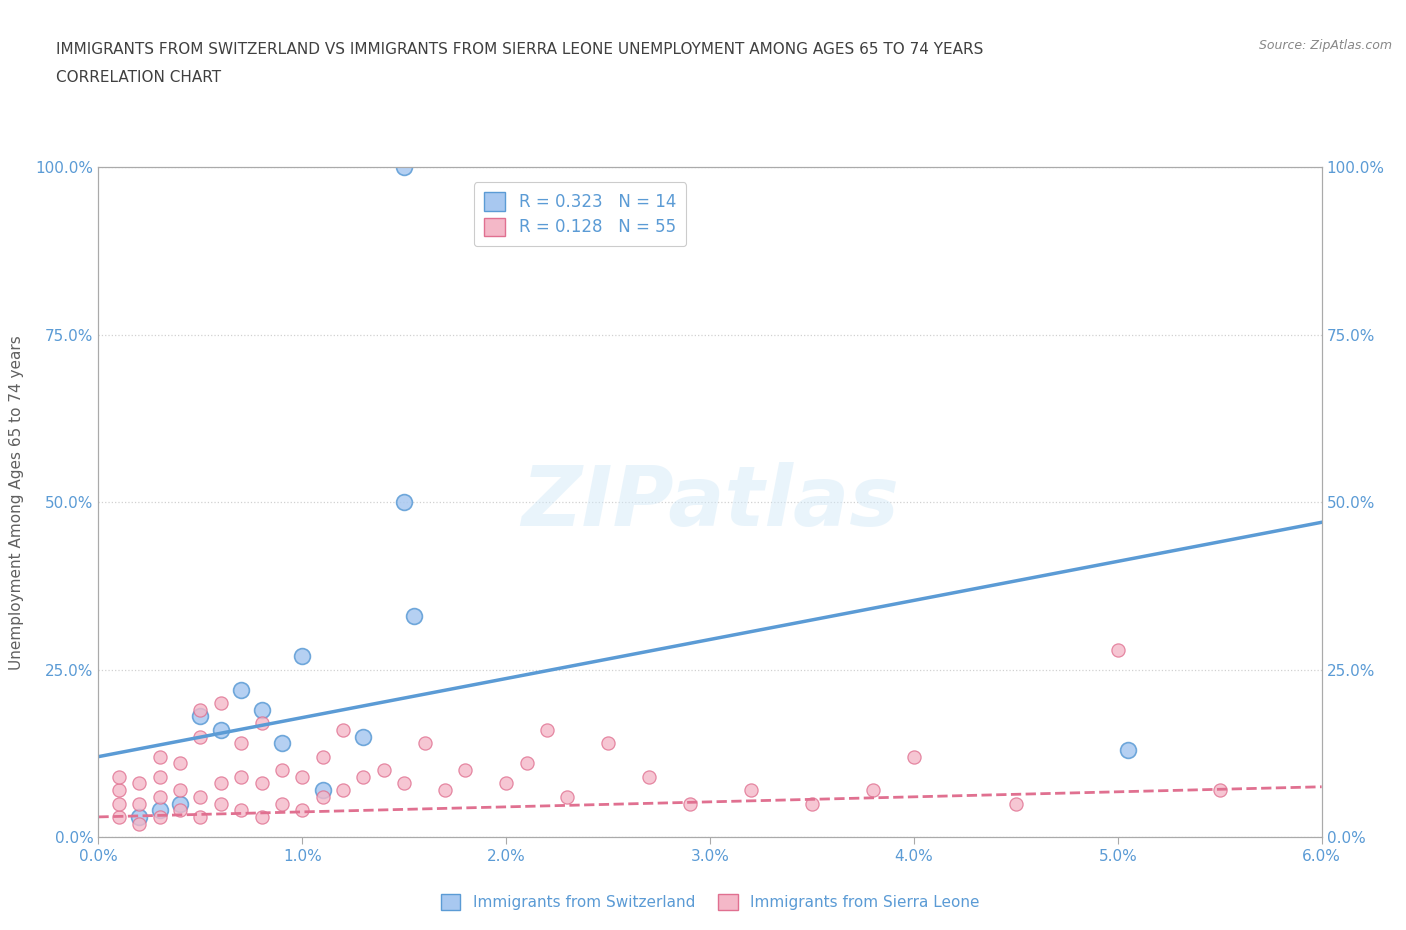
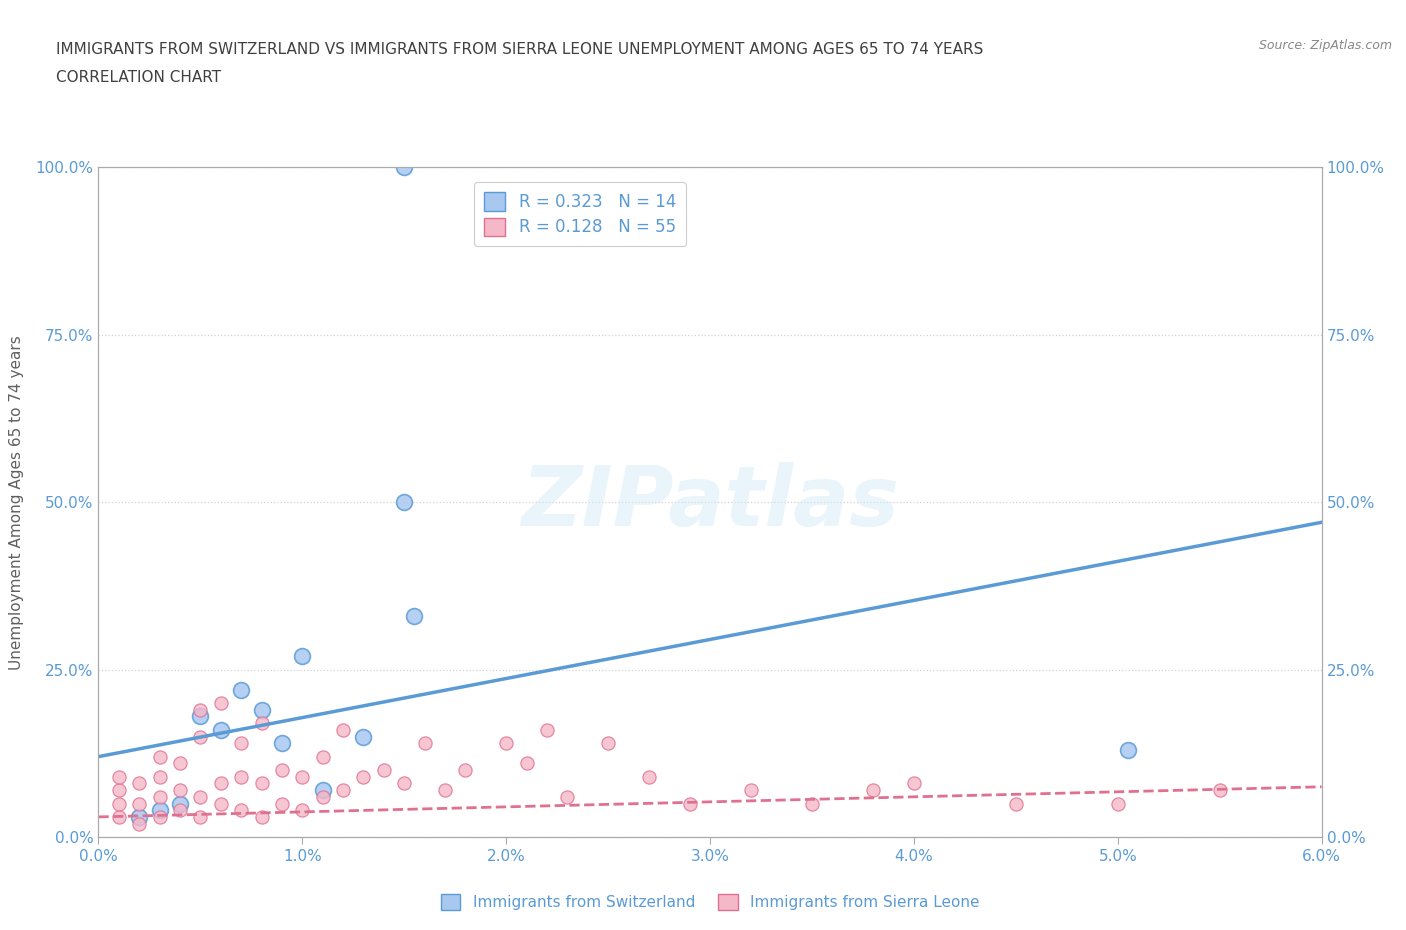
Immigrants from Sierra Leone/2.0%: 8% -> 14%
Immigrants from Sierra Leone/4.0%: 12% -> 8%
Immigrants from Sierra Leone/5.0%: 28% -> 5%
